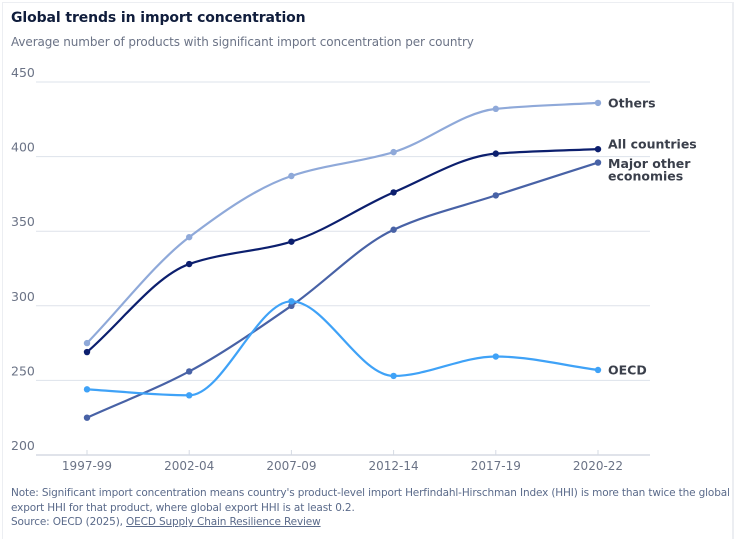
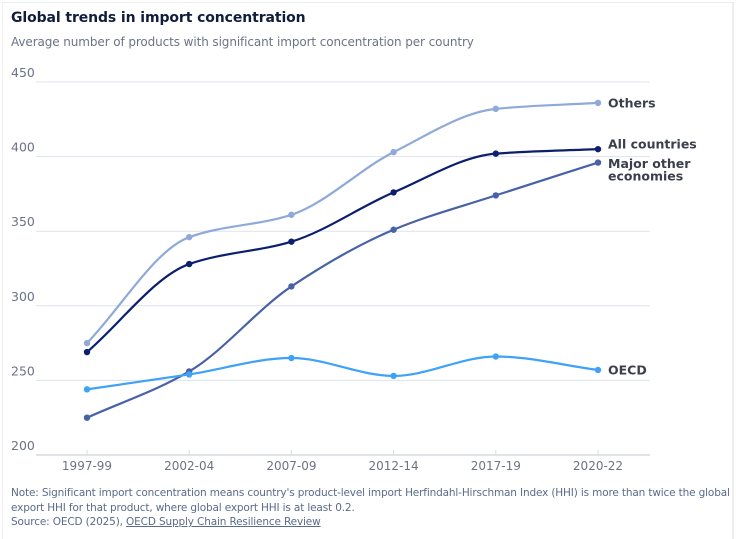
OECD/2002-04: 240 -> 254
Others/2007-09: 387 -> 361
Major other economies/2007-09: 300 -> 313
OECD/2007-09: 303 -> 265
